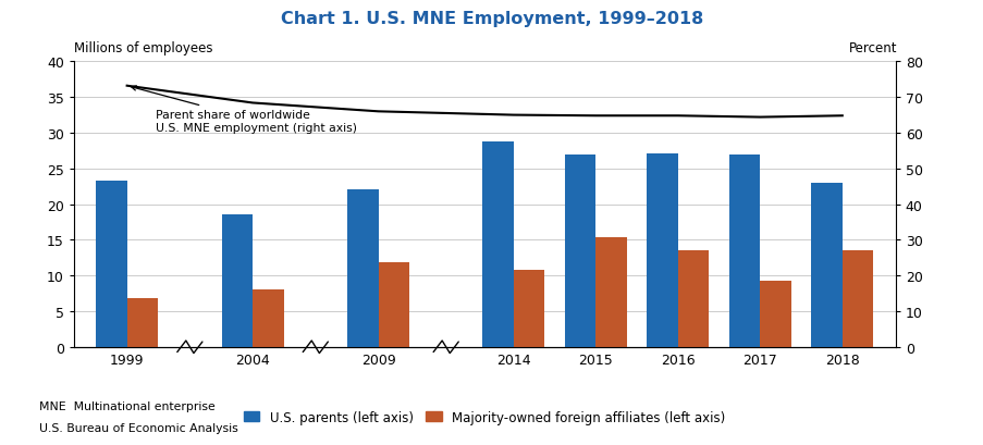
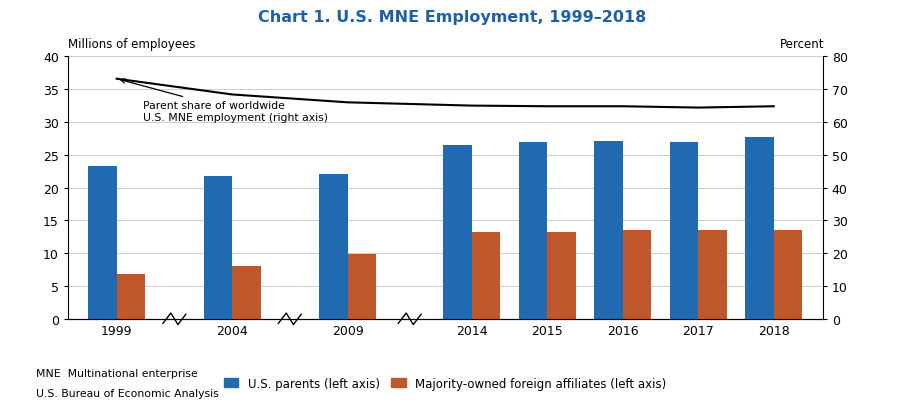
U.S. parents (left axis)/2004: 18.6 -> 21.7
Majority-owned foreign affiliates (left axis)/2009: 11.8 -> 9.9
U.S. parents (left axis)/2014: 28.8 -> 26.5
Majority-owned foreign affiliates (left axis)/2014: 10.8 -> 13.3
Majority-owned foreign affiliates (left axis)/2015: 15.4 -> 13.3
Majority-owned foreign affiliates (left axis)/2017: 9.2 -> 13.6
U.S. parents (left axis)/2018: 23.0 -> 27.7
